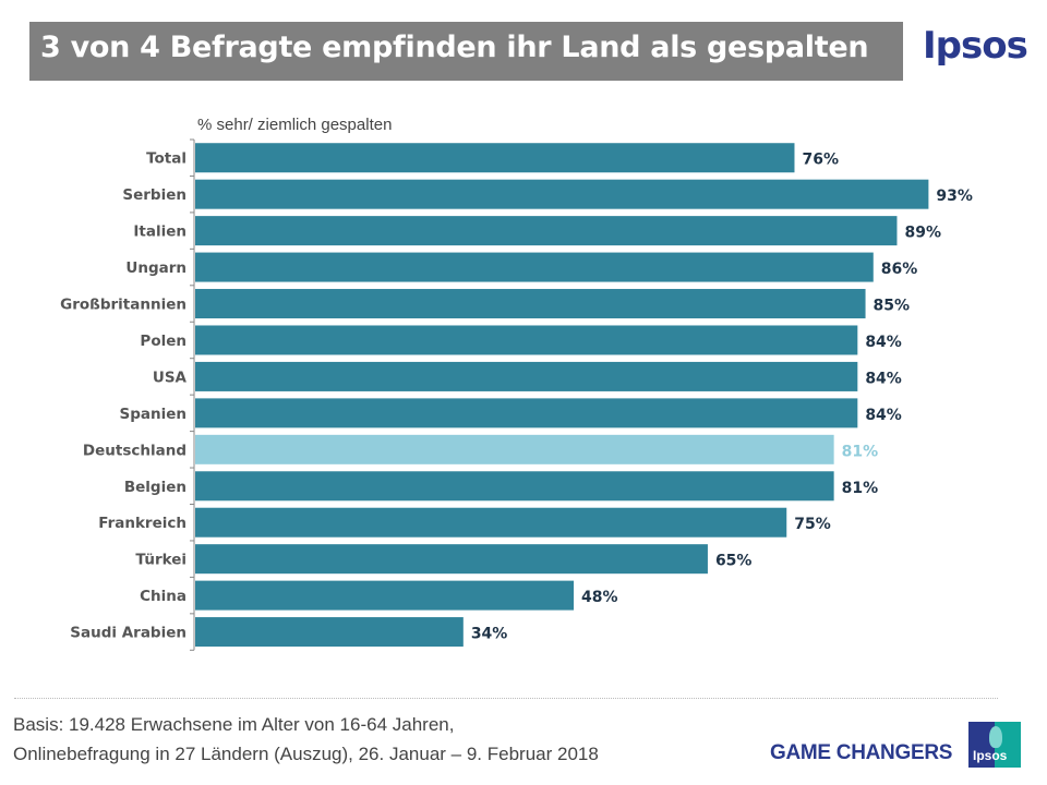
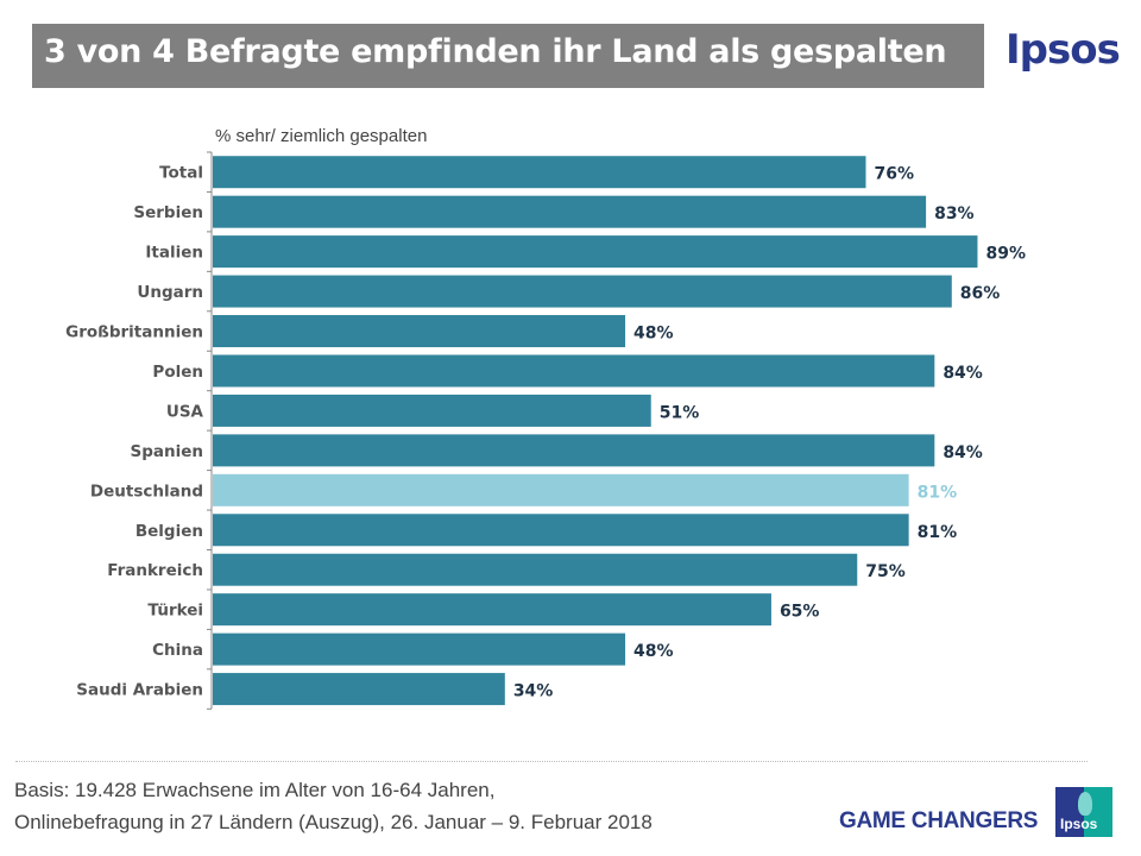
Serbien: 93% -> 83%
Großbritannien: 85% -> 48%
USA: 84% -> 51%
